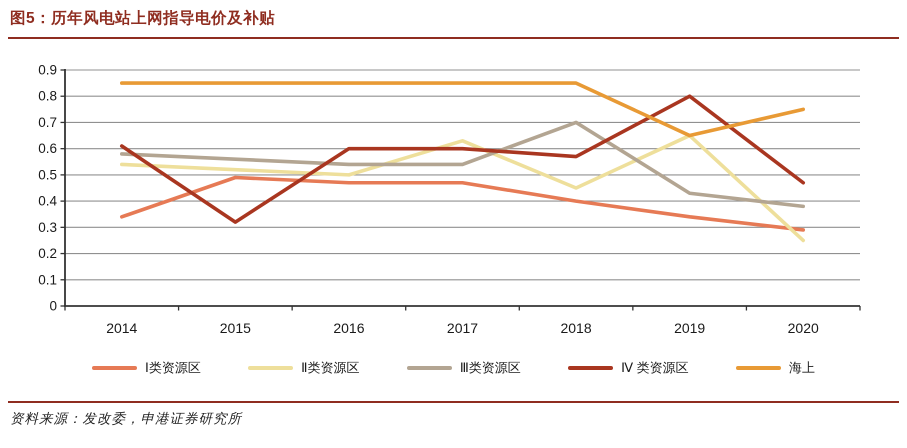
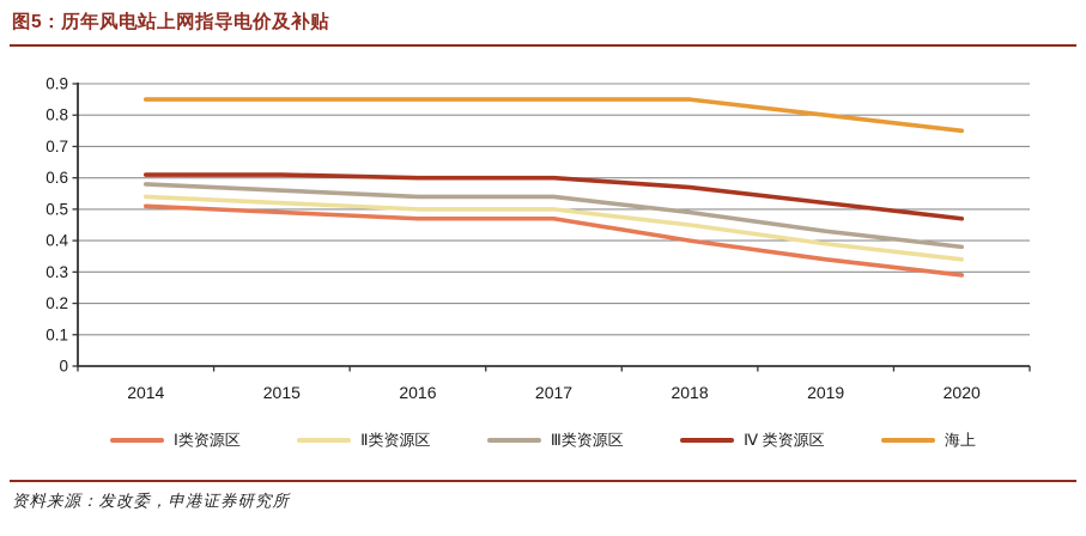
Ⅰ类资源区/2014: 0.34 -> 0.51
Ⅳ 类资源区/2015: 0.32 -> 0.61
Ⅱ类资源区/2017: 0.63 -> 0.50
Ⅲ类资源区/2018: 0.70 -> 0.49
Ⅱ类资源区/2019: 0.65 -> 0.39
Ⅳ 类资源区/2019: 0.80 -> 0.52
海上/2019: 0.65 -> 0.80
Ⅱ类资源区/2020: 0.25 -> 0.34
